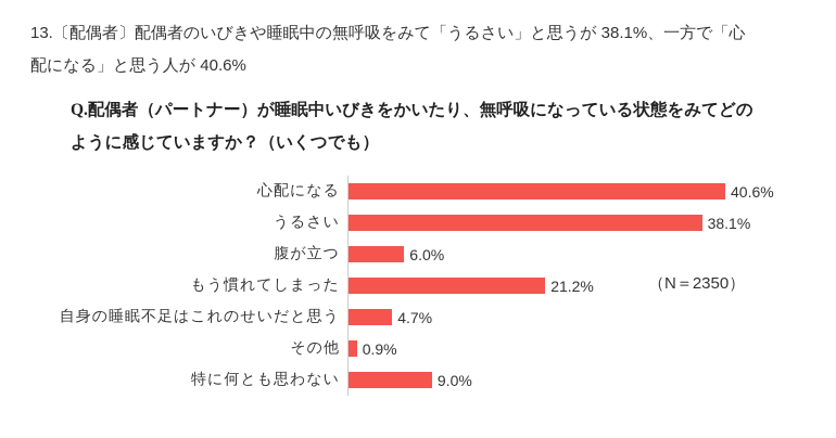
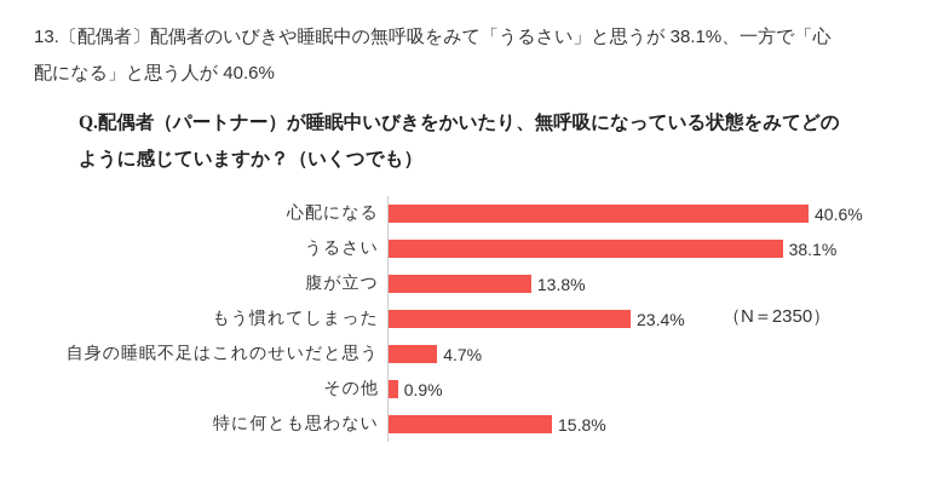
腹が立つ: 6.0% -> 13.8%
もう慣れてしまった: 21.2% -> 23.4%
特に何とも思わない: 9.0% -> 15.8%
